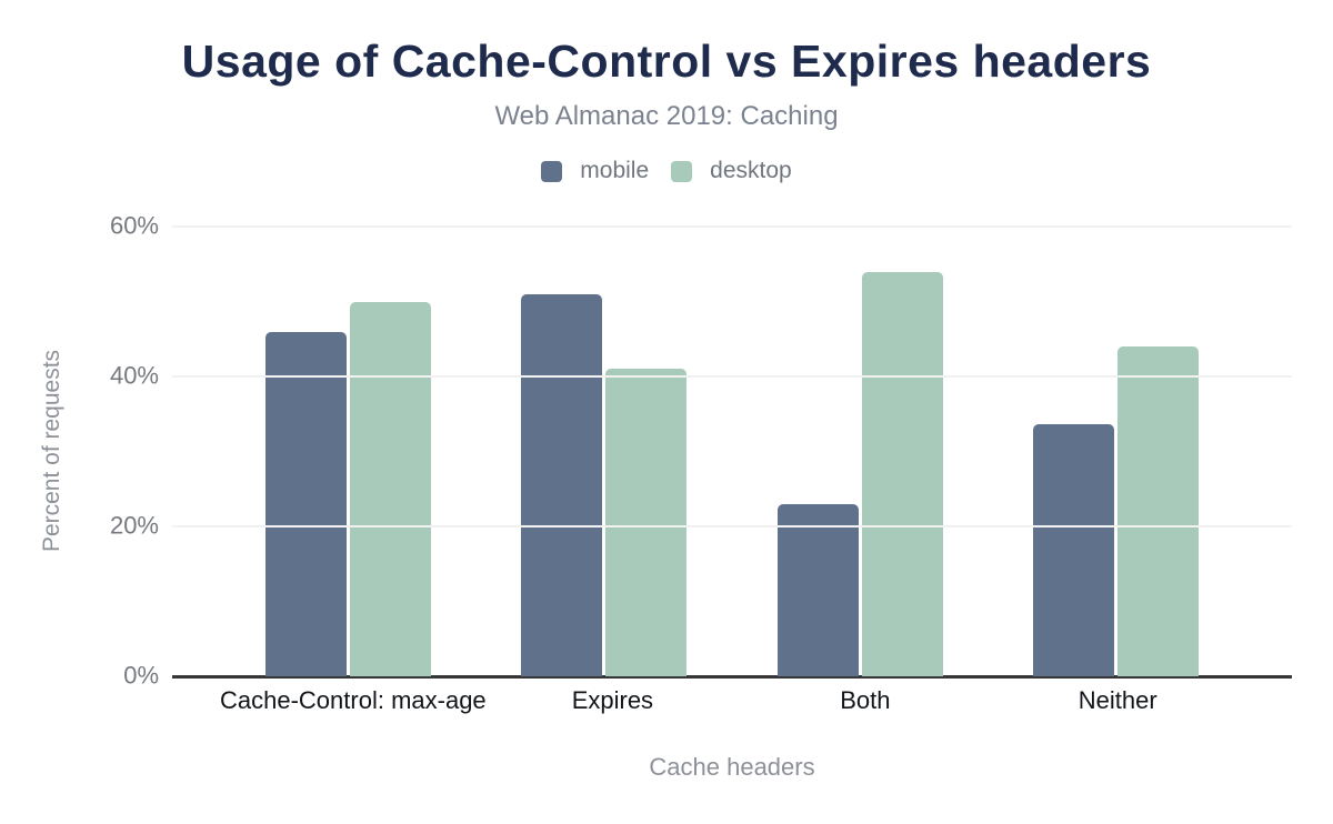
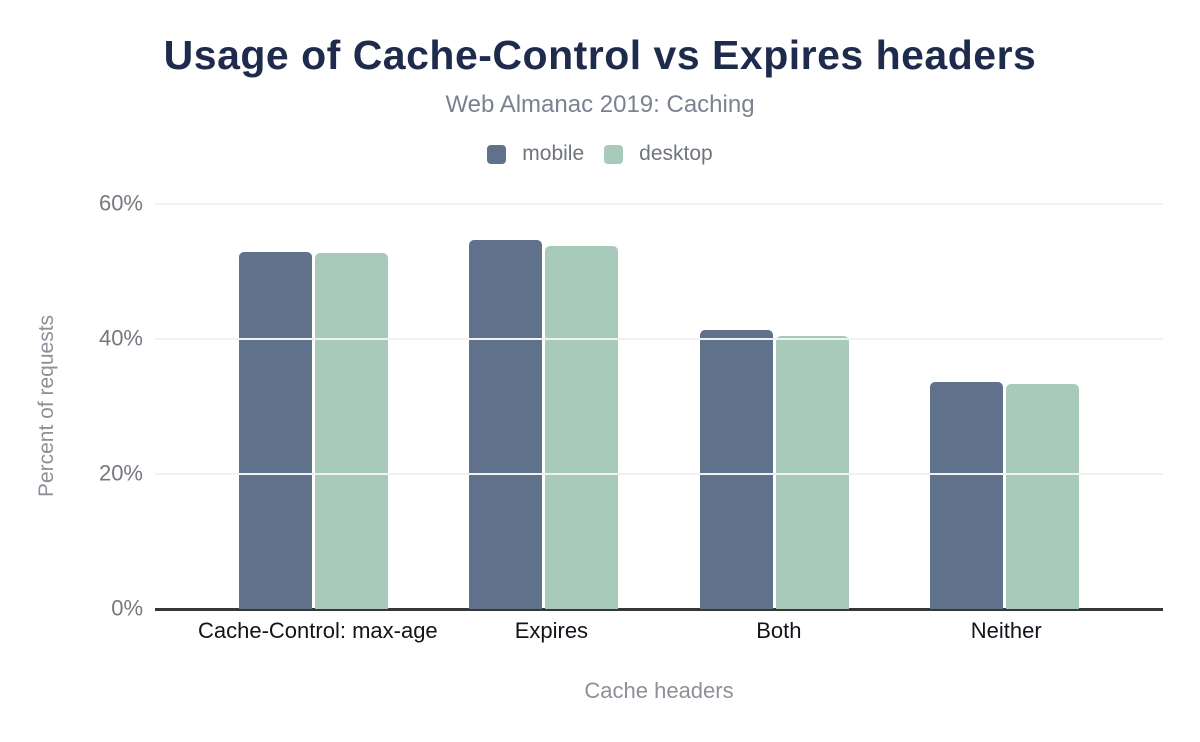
mobile/Cache-Control: max-age: 46% -> 53%
desktop/Cache-Control: max-age: 50% -> 53%
mobile/Expires: 51% -> 55%
desktop/Expires: 41% -> 54%
mobile/Both: 23% -> 41%
desktop/Both: 54% -> 40%
desktop/Neither: 44% -> 33%
